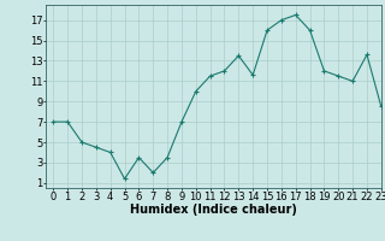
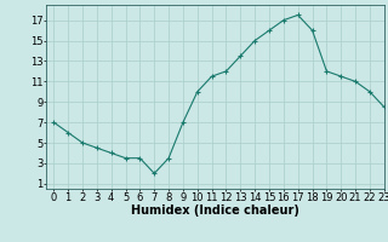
1: 7.0 -> 6.0
5: 1.4 -> 3.5
14: 11.6 -> 15.0
22: 13.6 -> 10.0
